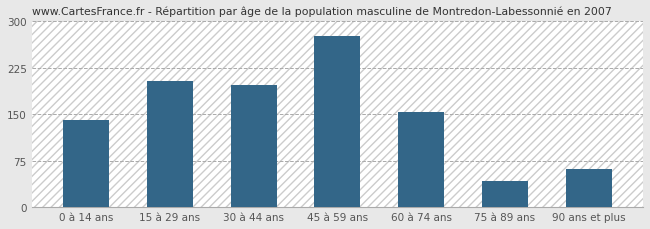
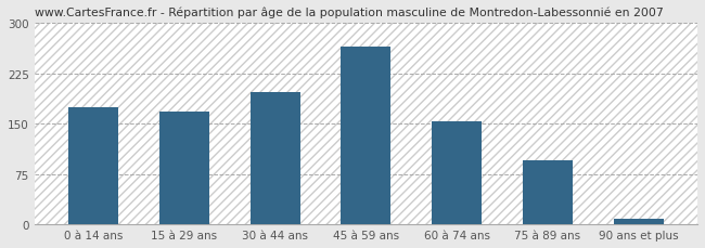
0 à 14 ans: 140 -> 175
15 à 29 ans: 204 -> 168
45 à 59 ans: 276 -> 265
75 à 89 ans: 42 -> 95
90 ans et plus: 62 -> 8
